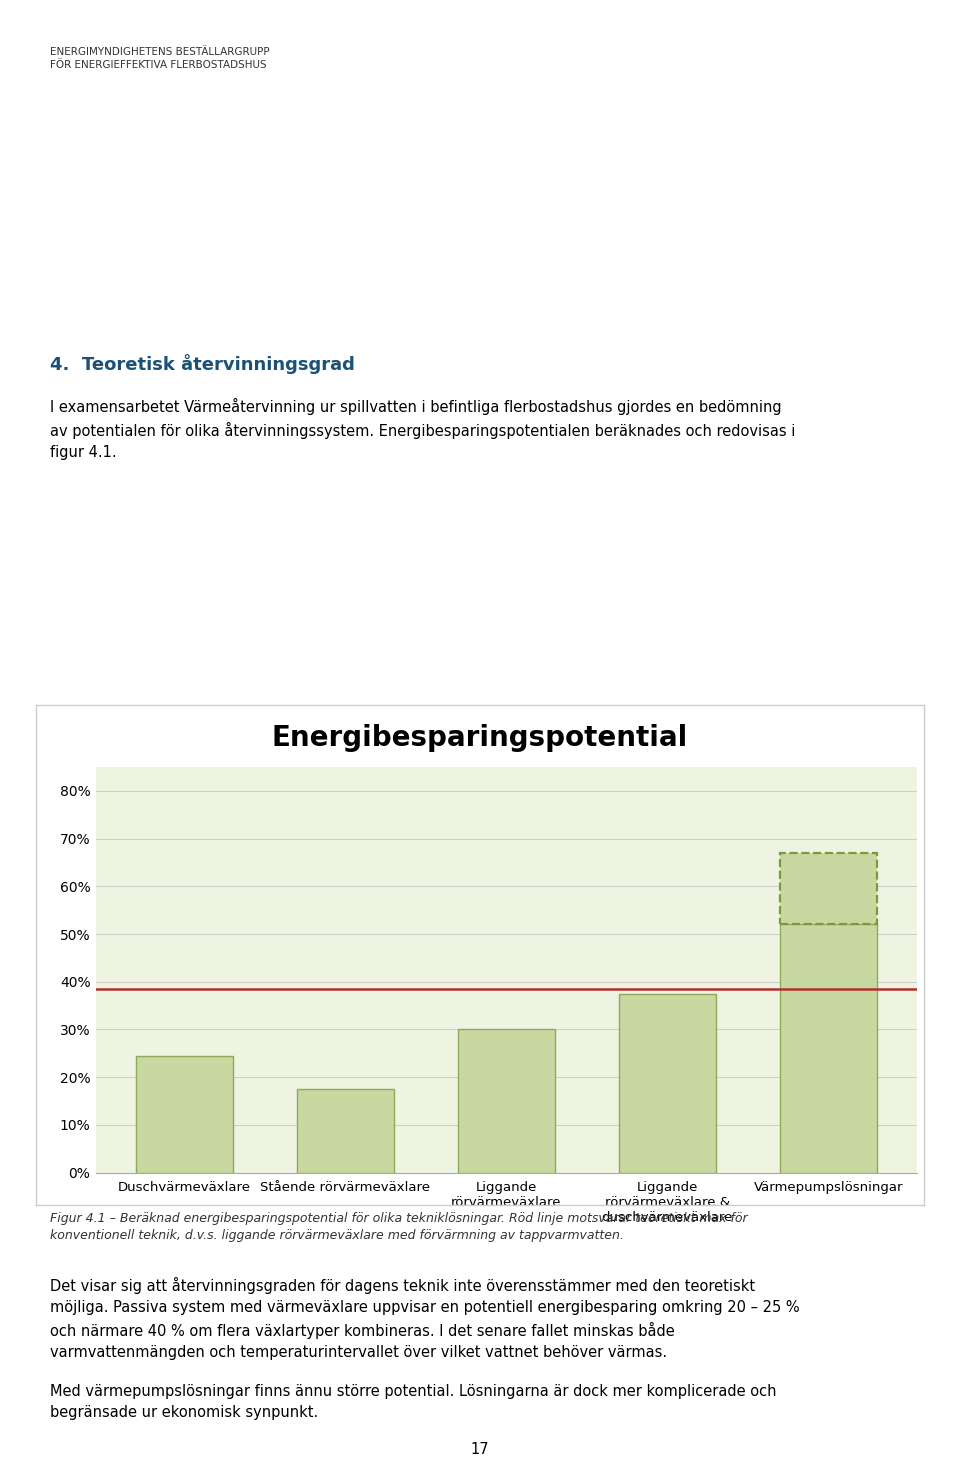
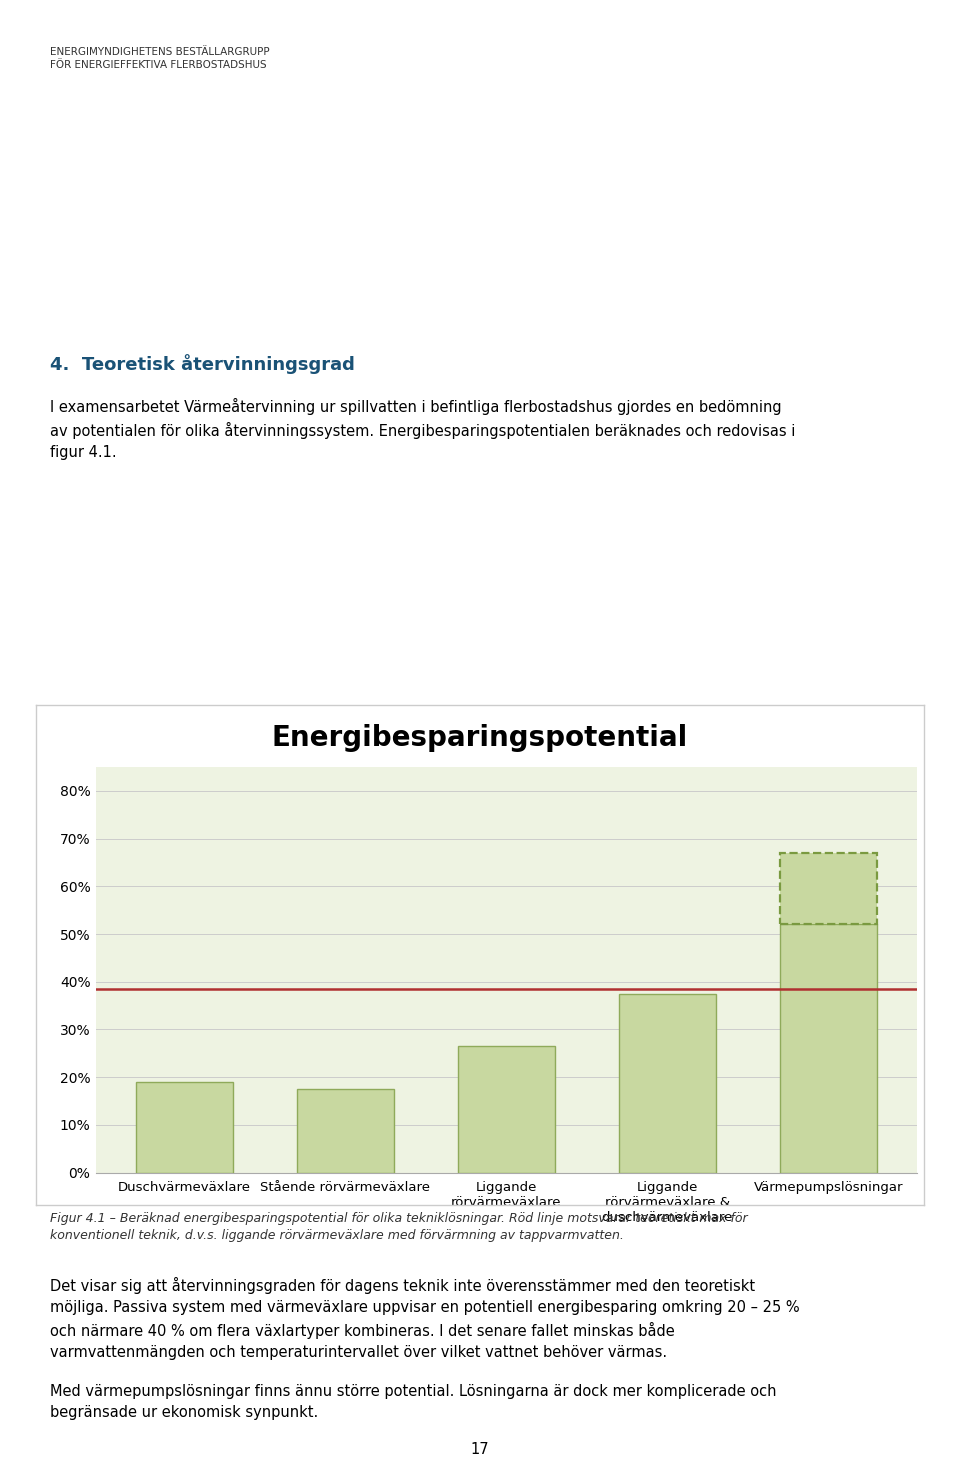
Duschvärmeväxlare: 24.5% -> 19.0%
Liggande rörvärmeväxlare: 30.0% -> 26.5%
